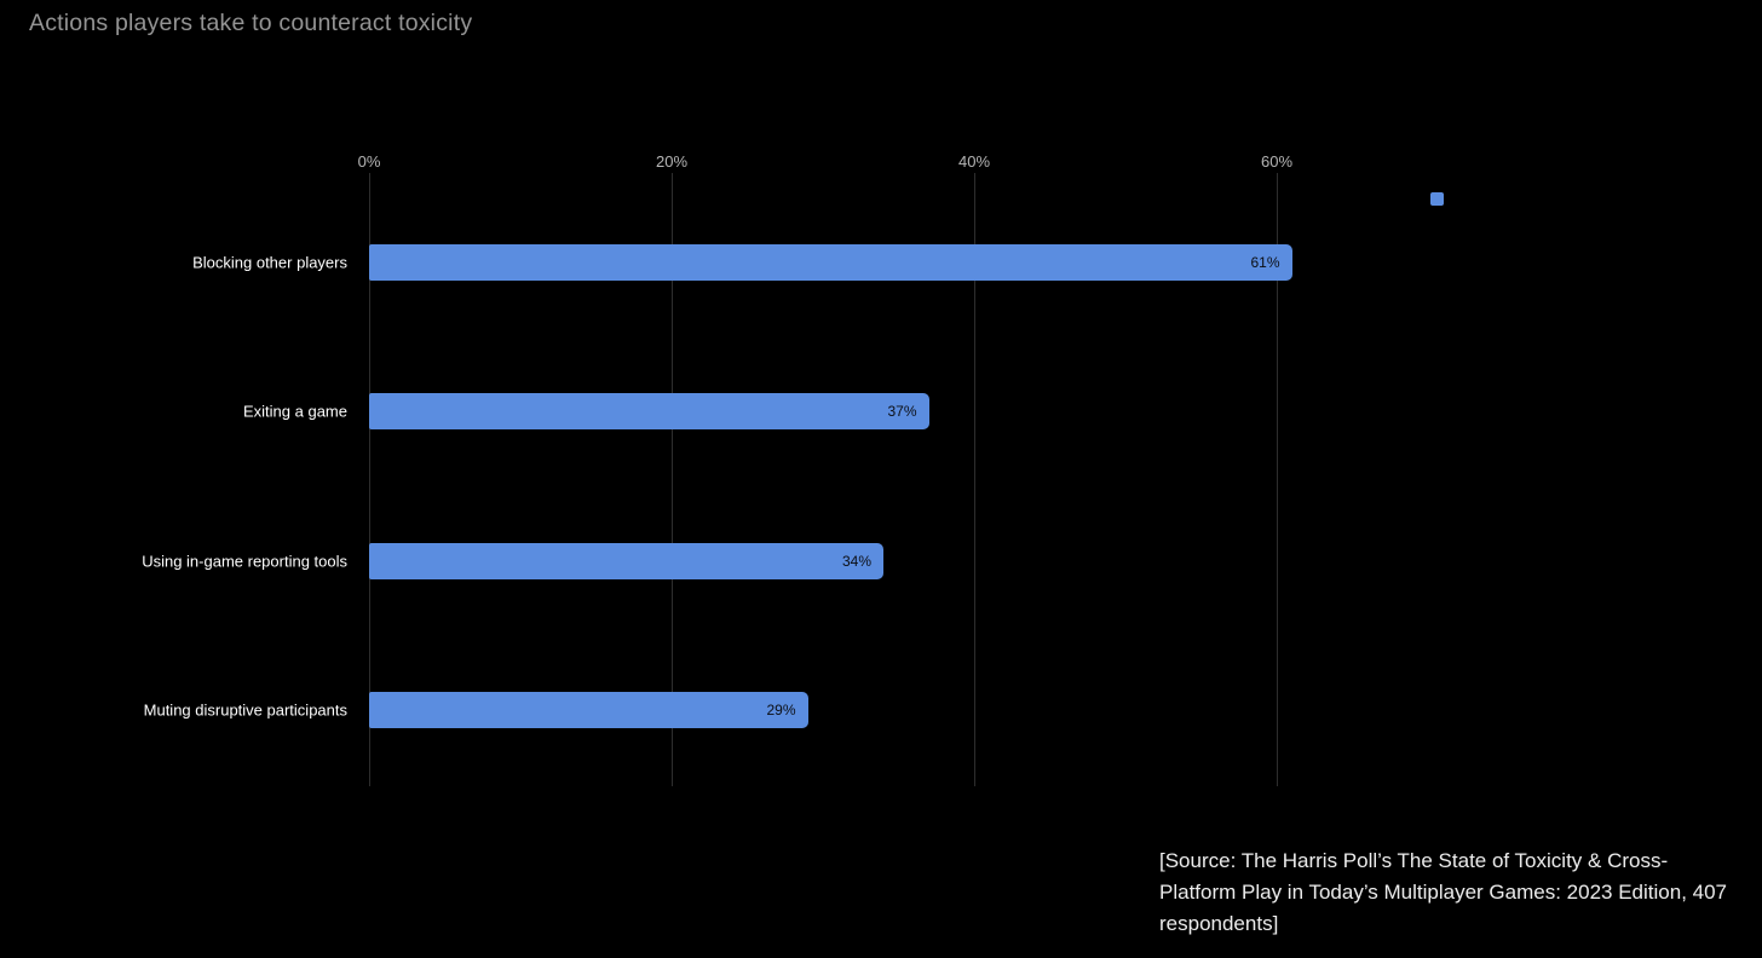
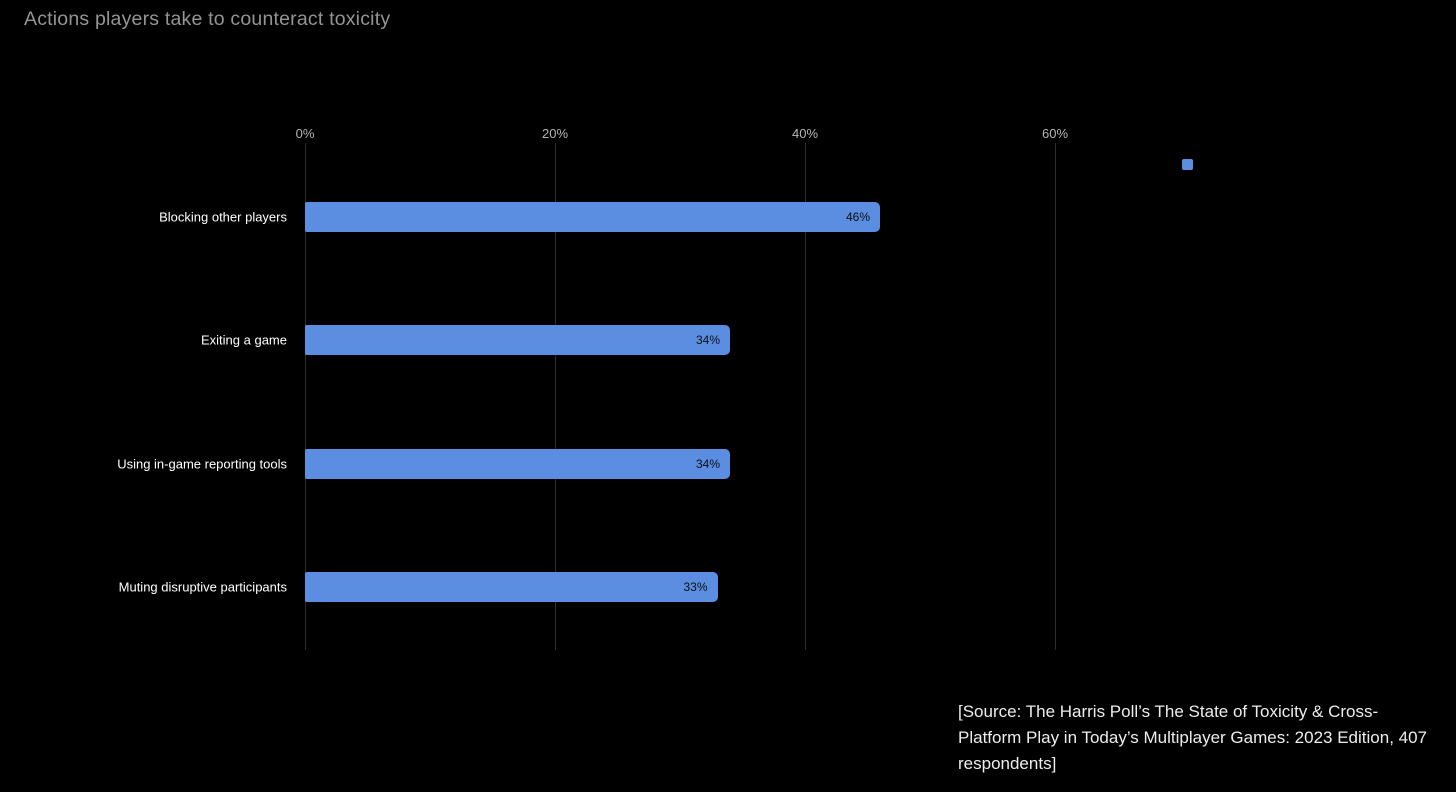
Blocking other players: 61% -> 46%
Exiting a game: 37% -> 34%
Muting disruptive participants: 29% -> 33%
